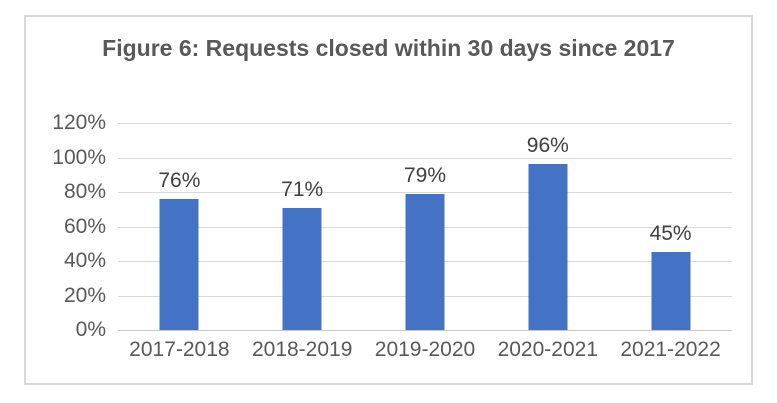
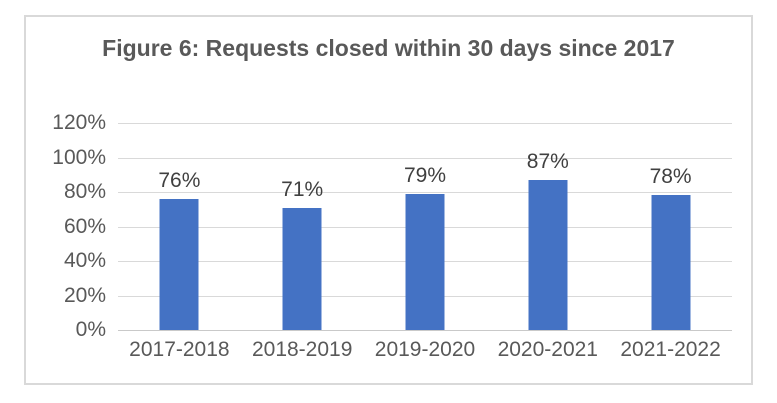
2020-2021: 96% -> 87%
2021-2022: 45% -> 78%
